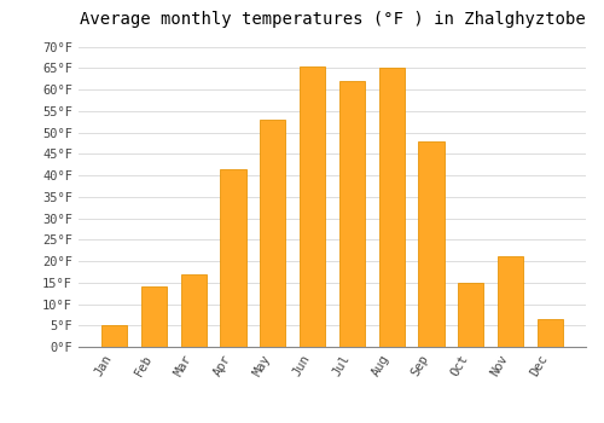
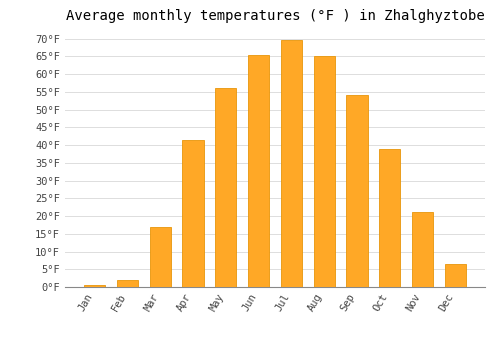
Jan: 5.0°F -> 0.5°F
Feb: 14.0°F -> 2.0°F
May: 53.0°F -> 56.0°F
Jul: 62.0°F -> 69.5°F
Sep: 48.0°F -> 54.0°F
Oct: 15.0°F -> 39.0°F
